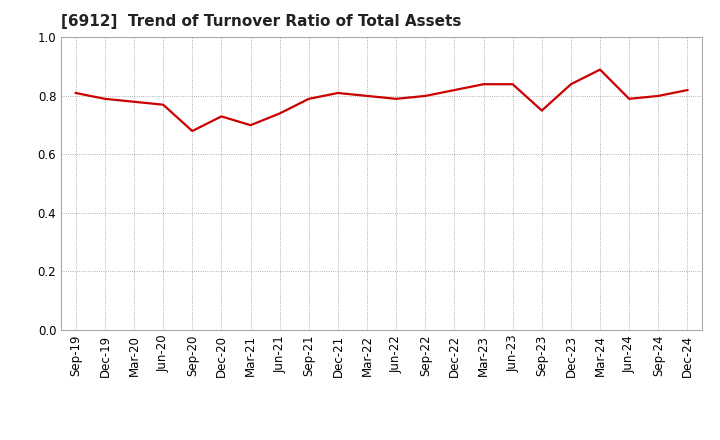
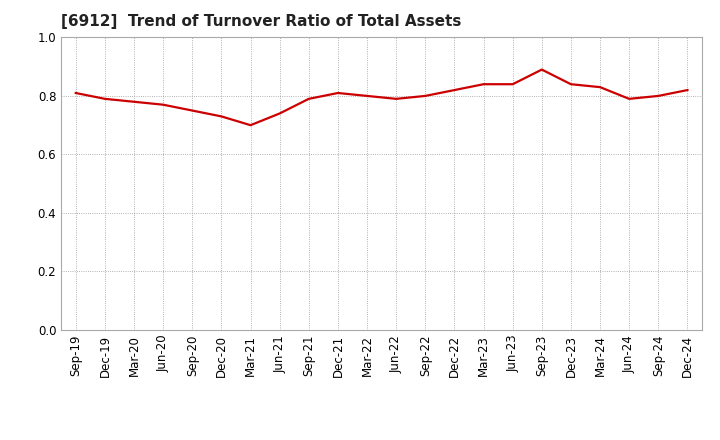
Sep-20: 0.68 -> 0.75
Sep-23: 0.75 -> 0.89
Mar-24: 0.89 -> 0.83
